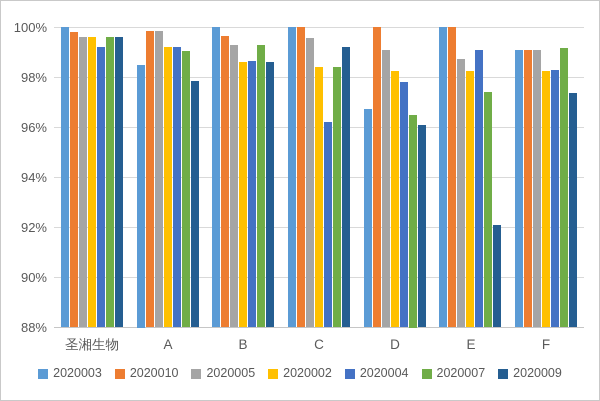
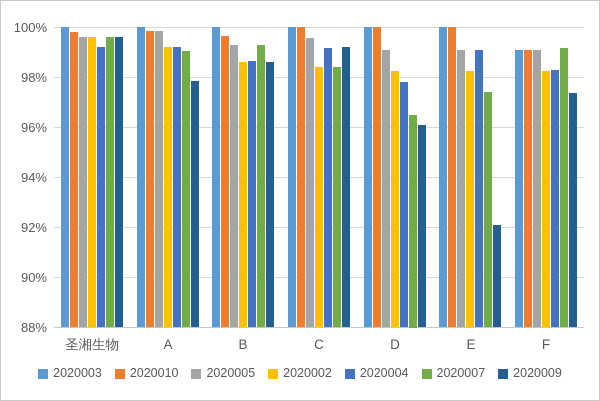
2020003/A: 98.5% -> 100.0%
2020004/C: 96.2% -> 99.2%
2020003/D: 96.7% -> 100.0%
2020005/E: 98.7% -> 99.1%
